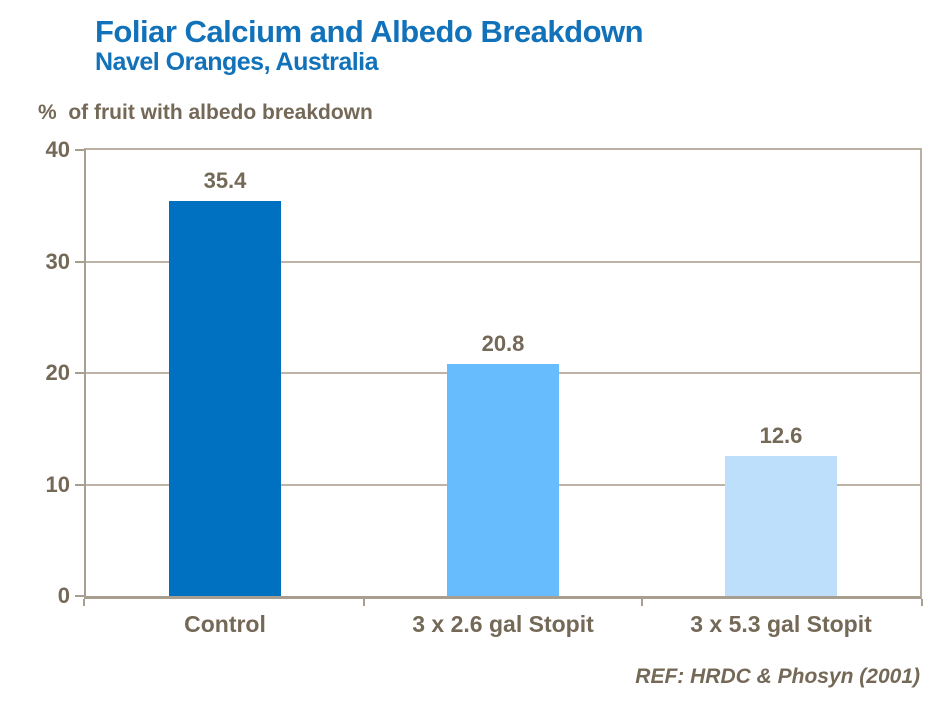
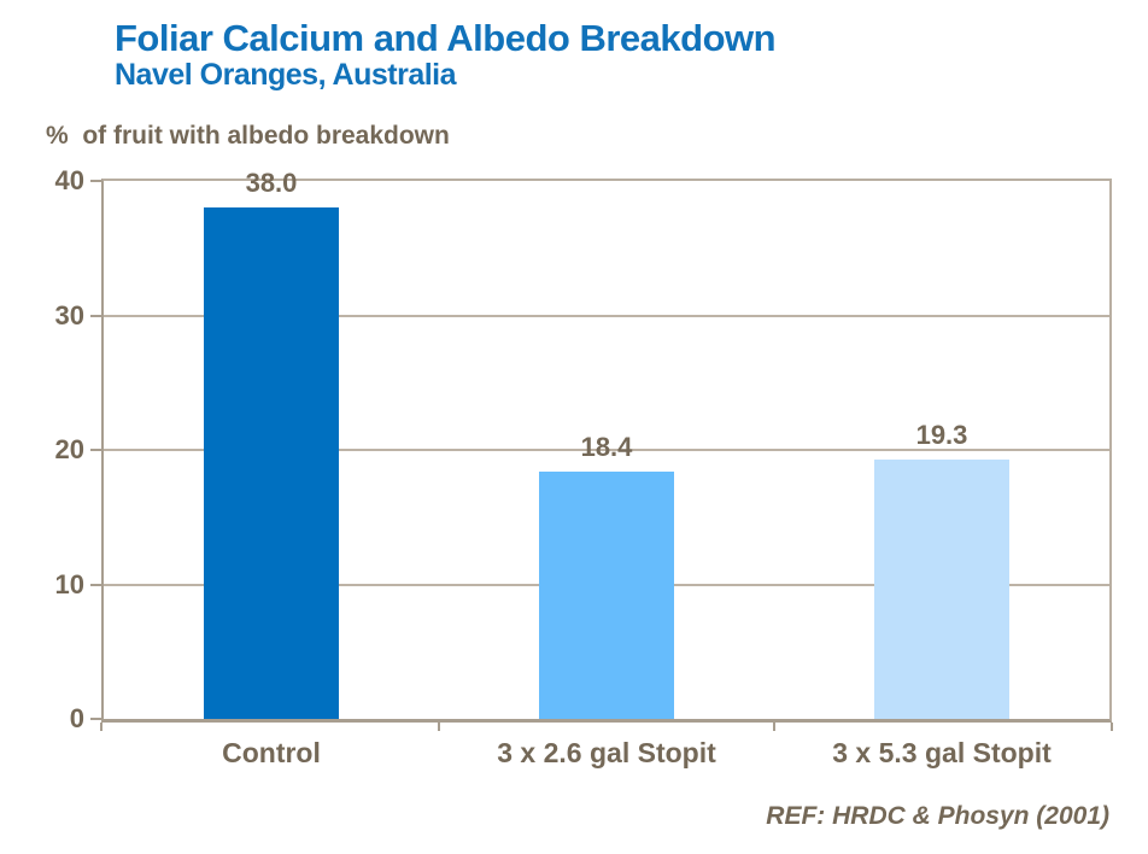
Control: 35.4 -> 38.0
3 x 2.6 gal Stopit: 20.8 -> 18.4
3 x 5.3 gal Stopit: 12.6 -> 19.3
